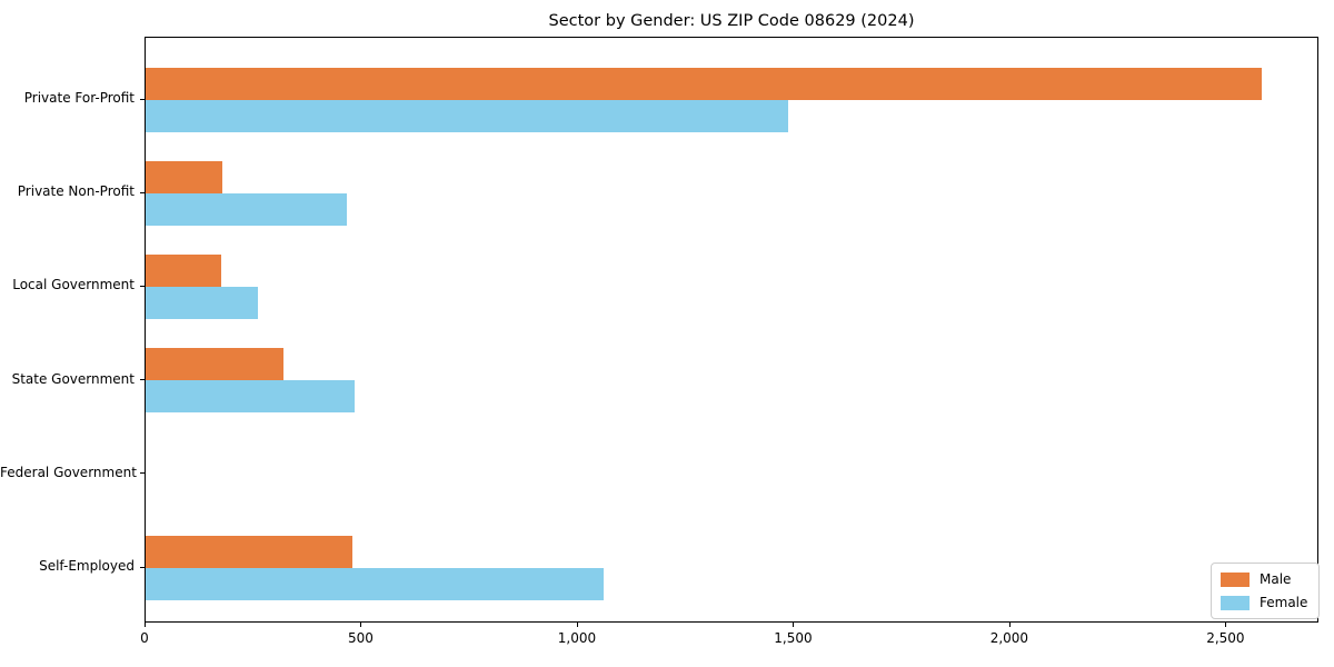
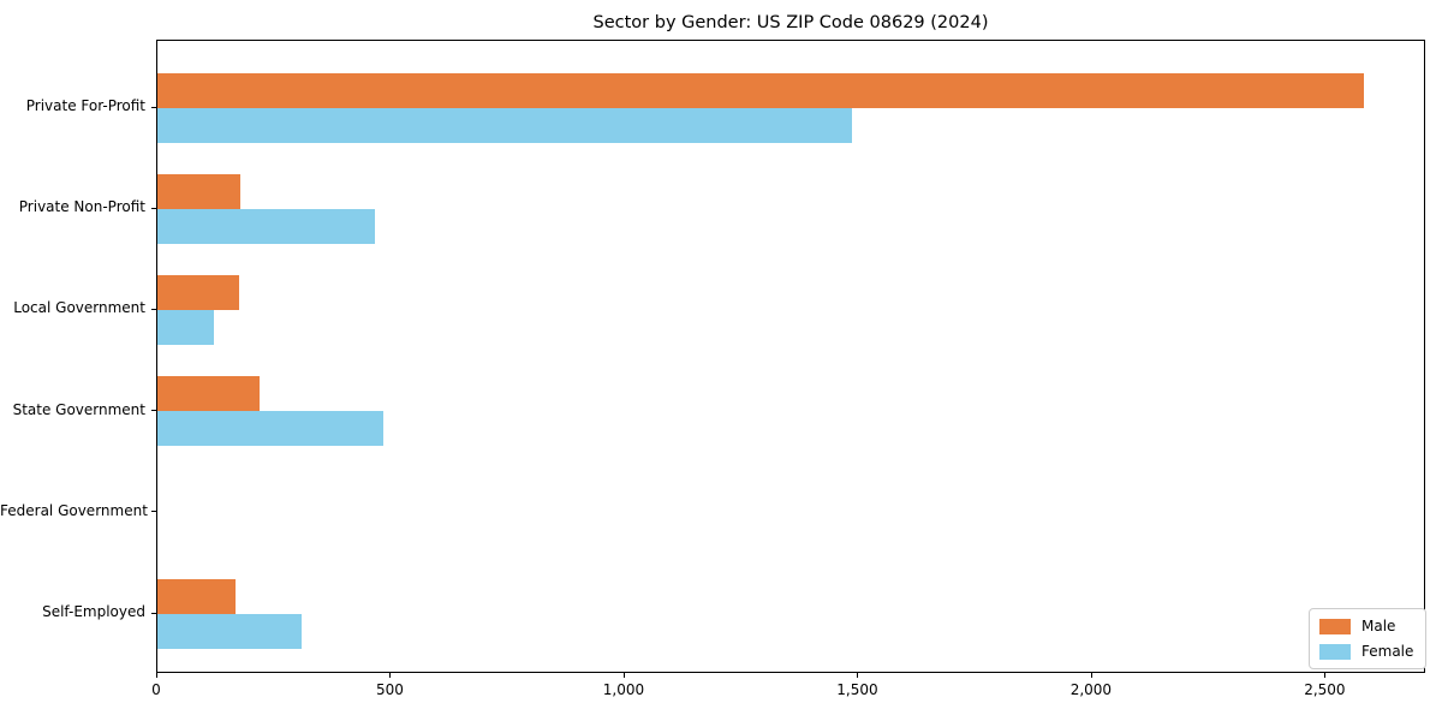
Female/Local Government: 260 -> 120
Male/State Government: 320 -> 220
Male/Self-Employed: 480 -> 170
Female/Self-Employed: 1060 -> 310
